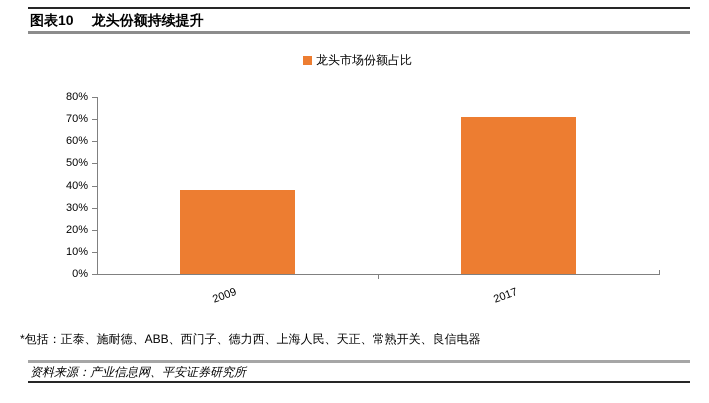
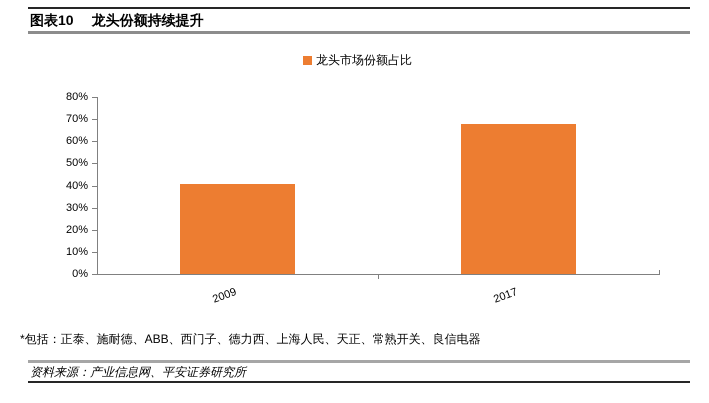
2009: 38% -> 40%
2017: 71% -> 68%
